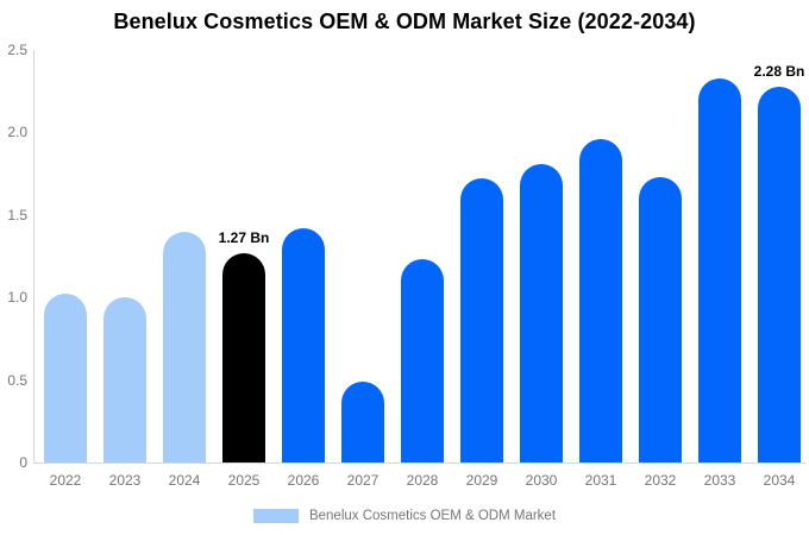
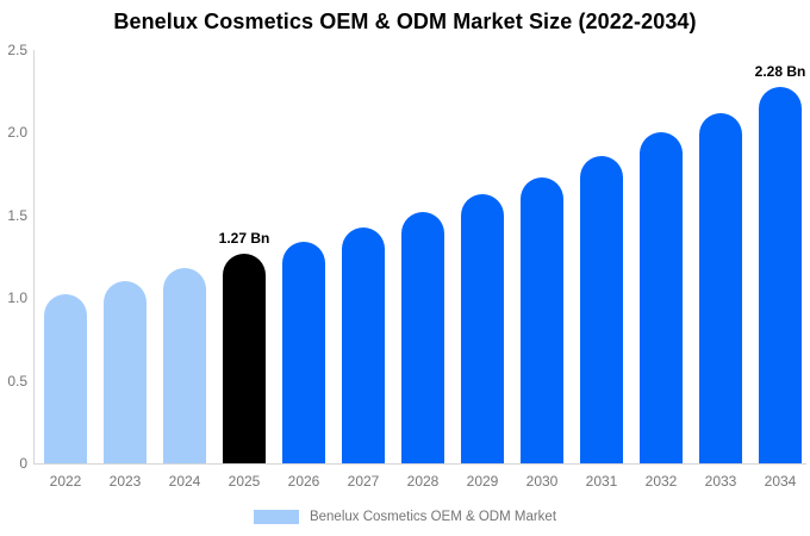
2023: 1.00 -> 1.10
2024: 1.40 -> 1.18
2026: 1.42 -> 1.34
2027: 0.49 -> 1.43
2028: 1.23 -> 1.52
2029: 1.72 -> 1.63
2030: 1.81 -> 1.73
2031: 1.96 -> 1.86
2032: 1.73 -> 2.00
2033: 2.33 -> 2.12
